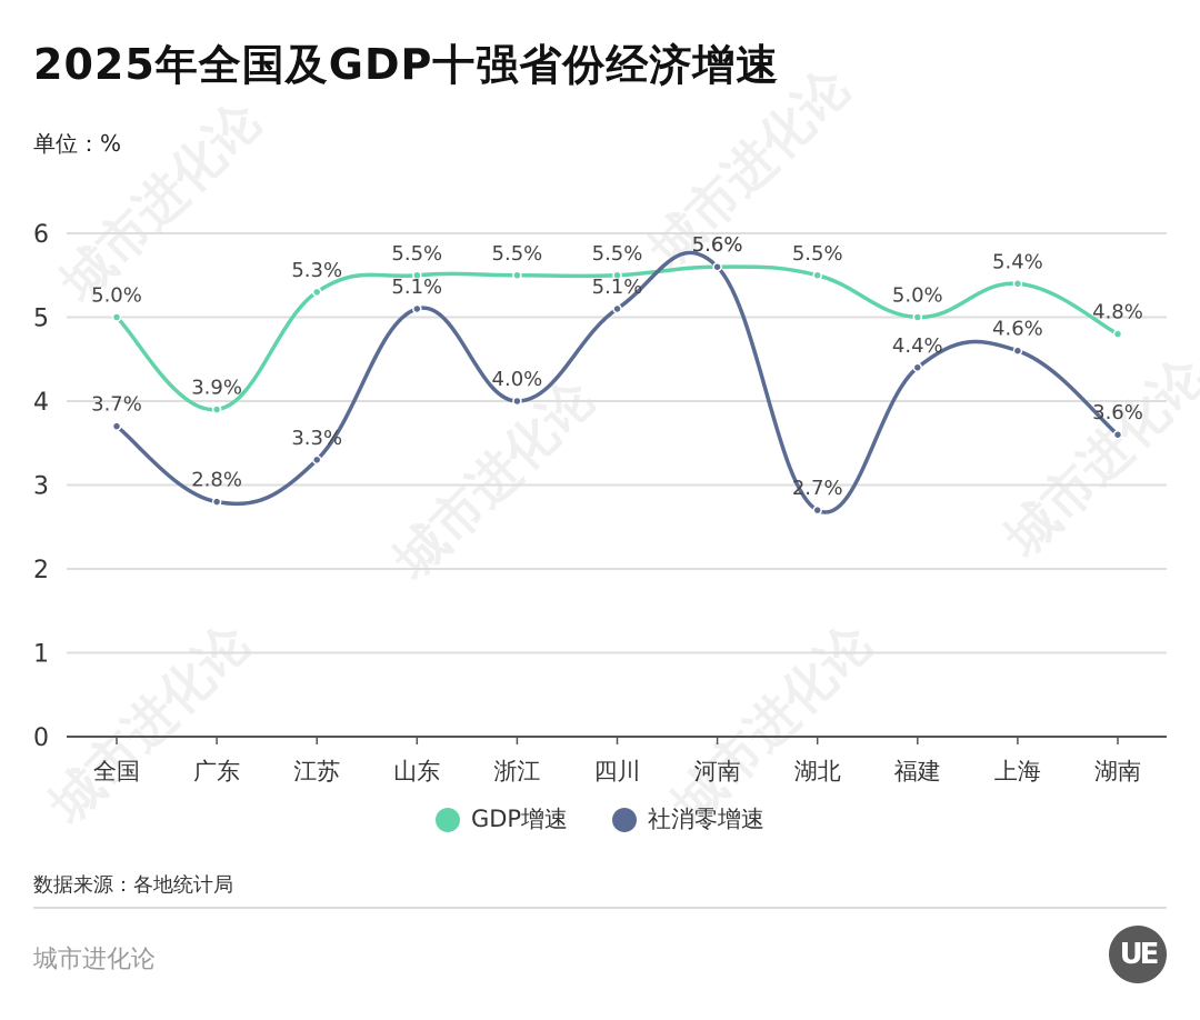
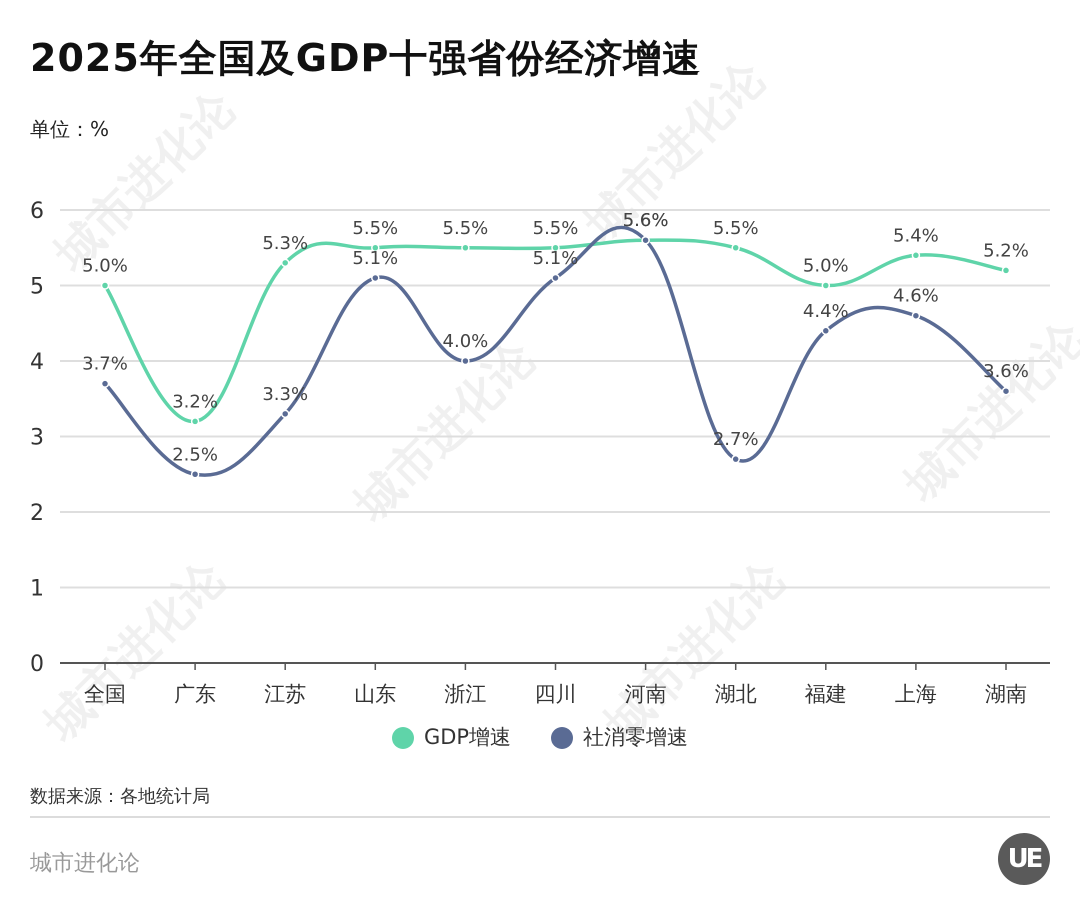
GDP增速/广东: 3.9% -> 3.2%
社消零增速/广东: 2.8% -> 2.5%
GDP增速/湖南: 4.8% -> 5.2%
